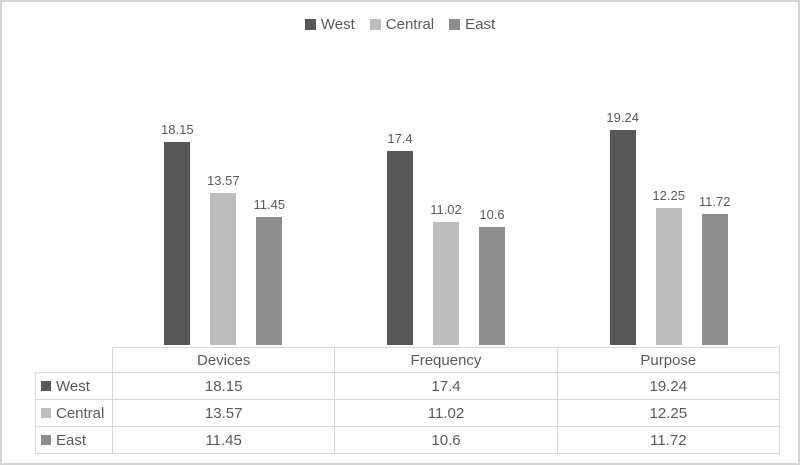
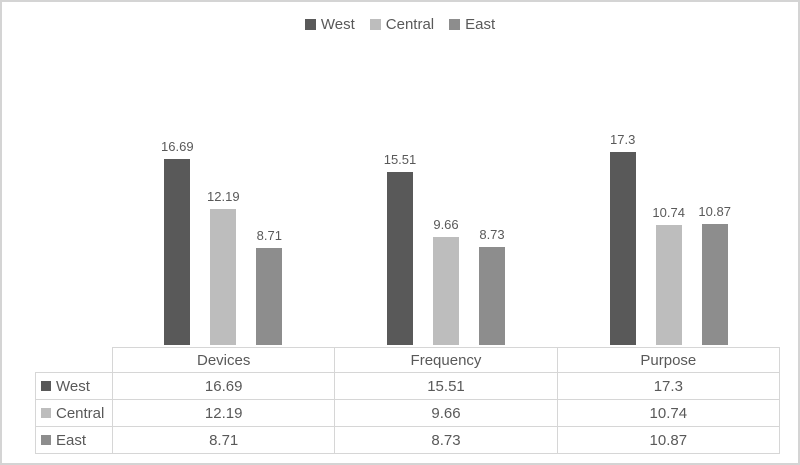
West/Devices: 18.15 -> 16.69
Central/Devices: 13.57 -> 12.19
East/Devices: 11.45 -> 8.71
West/Frequency: 17.4 -> 15.51
Central/Frequency: 11.02 -> 9.66
East/Frequency: 10.6 -> 8.73
West/Purpose: 19.24 -> 17.3
Central/Purpose: 12.25 -> 10.74
East/Purpose: 11.72 -> 10.87
